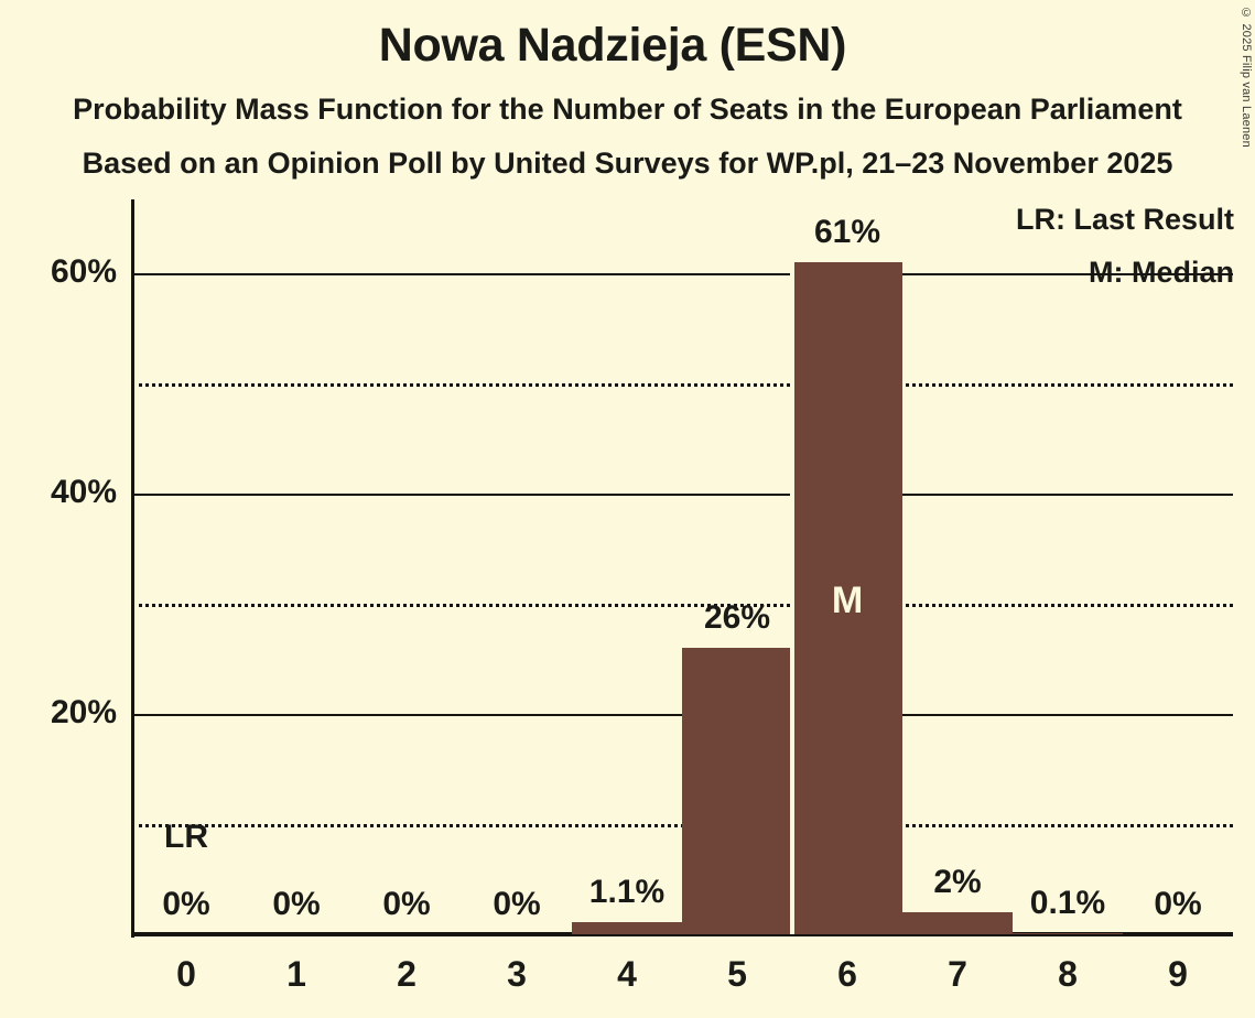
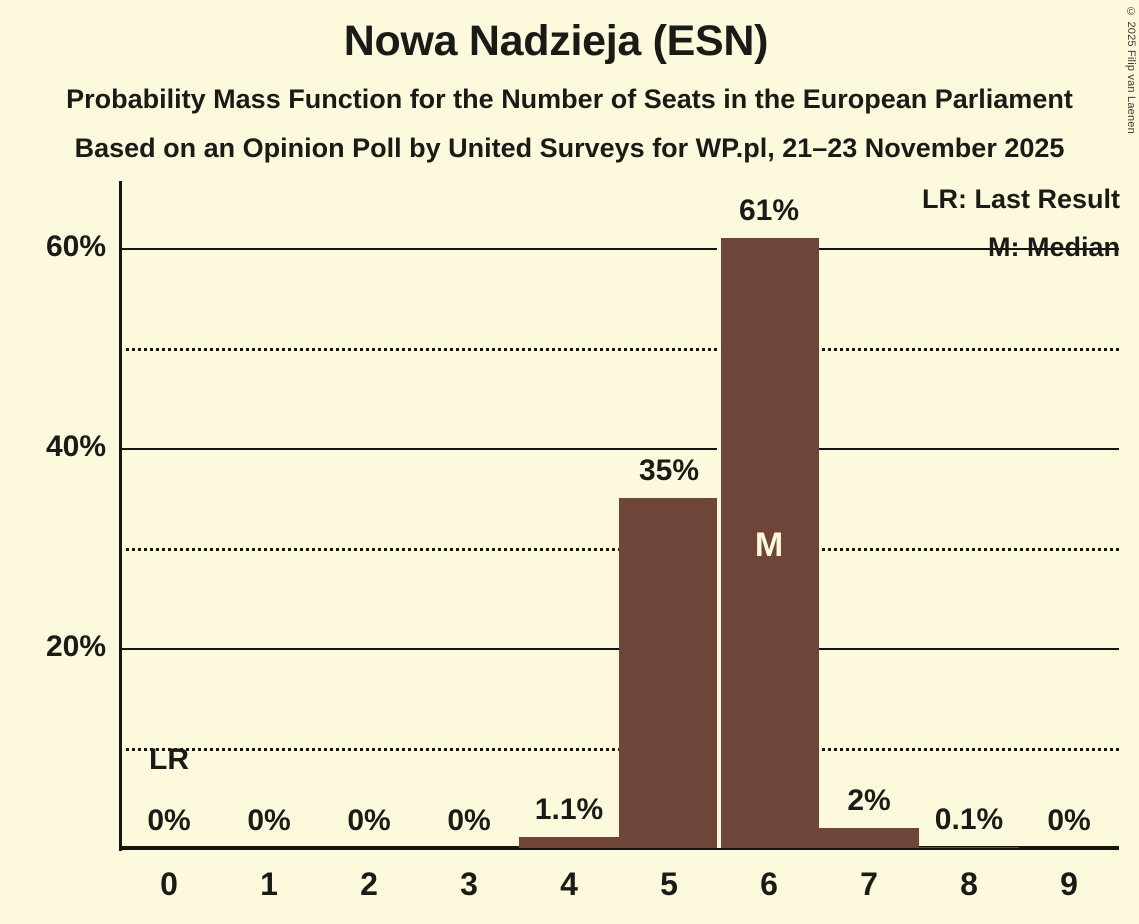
5: 26% -> 35%
